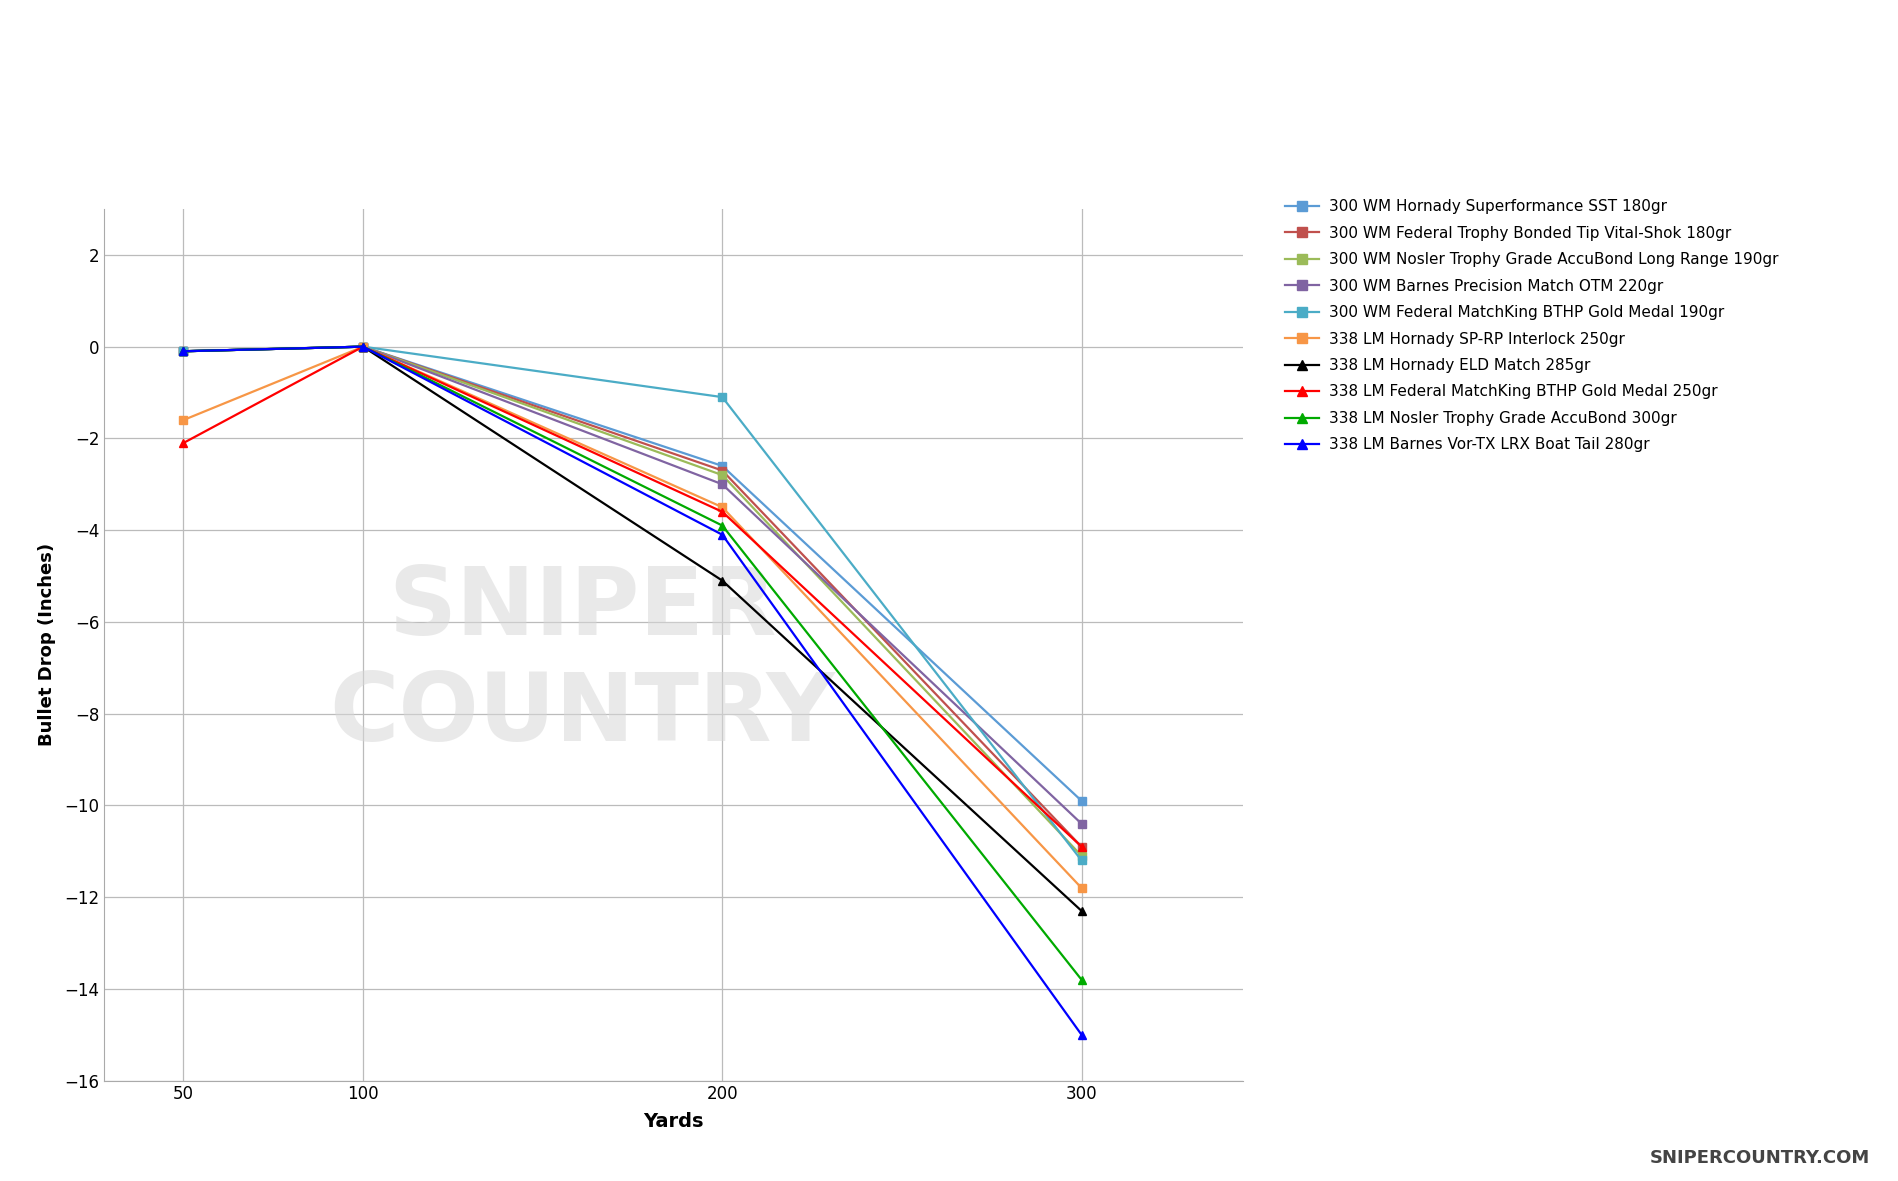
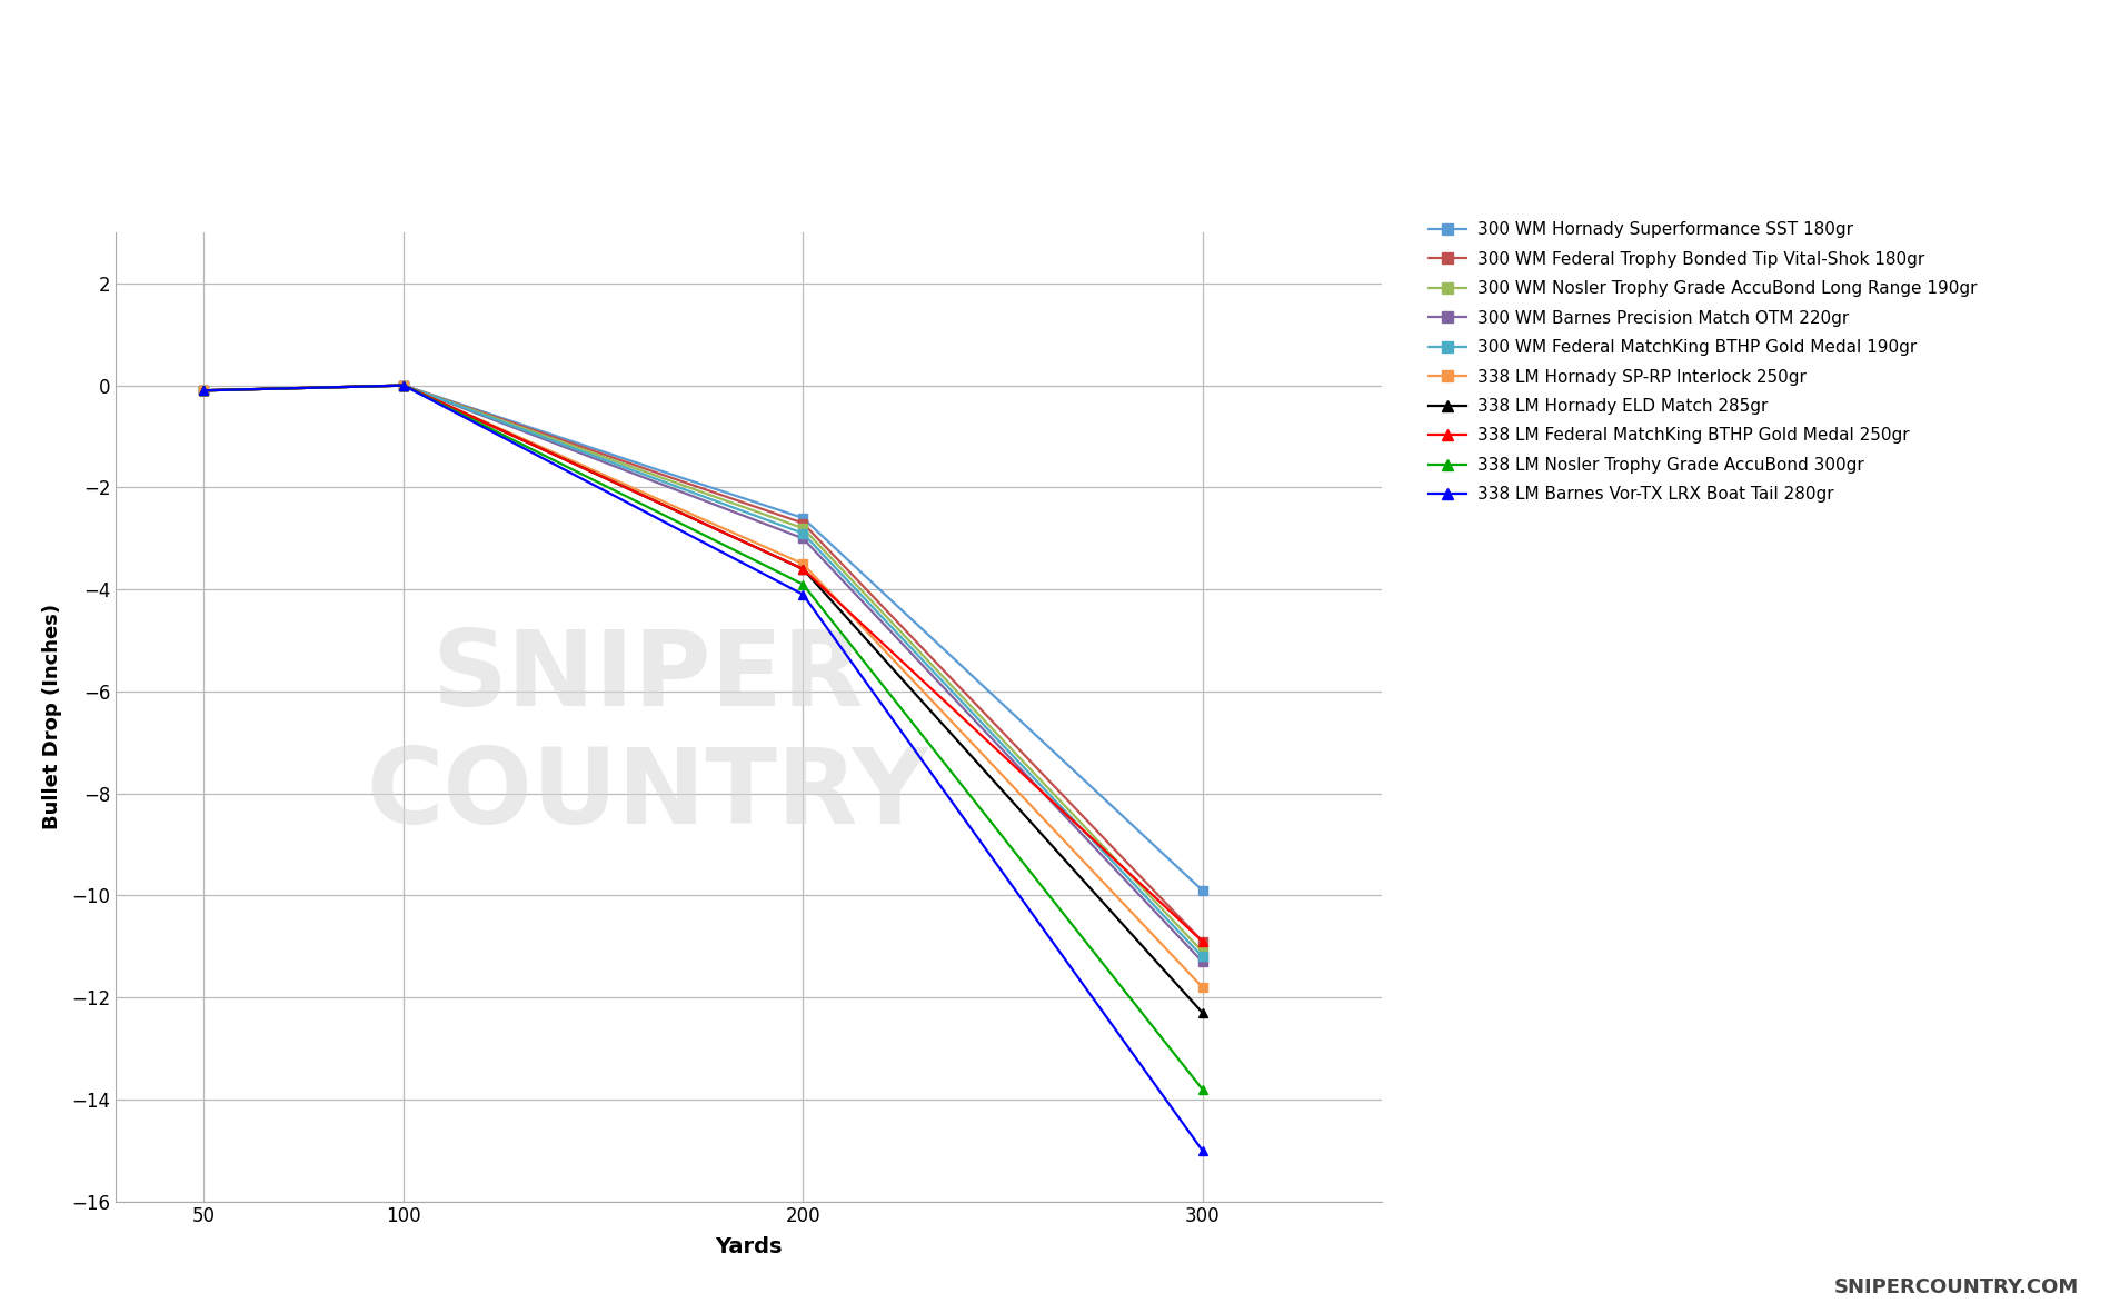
338 LM Hornady SP-RP Interlock 250gr/50: -1.6 -> -0.1
338 LM Federal MatchKing BTHP Gold Medal 250gr/50: -2.1 -> -0.1
300 WM Federal MatchKing BTHP Gold Medal 190gr/200: -1.1 -> -2.9
338 LM Hornady ELD Match 285gr/200: -5.1 -> -3.6
300 WM Barnes Precision Match OTM 220gr/300: -10.4 -> -11.3
